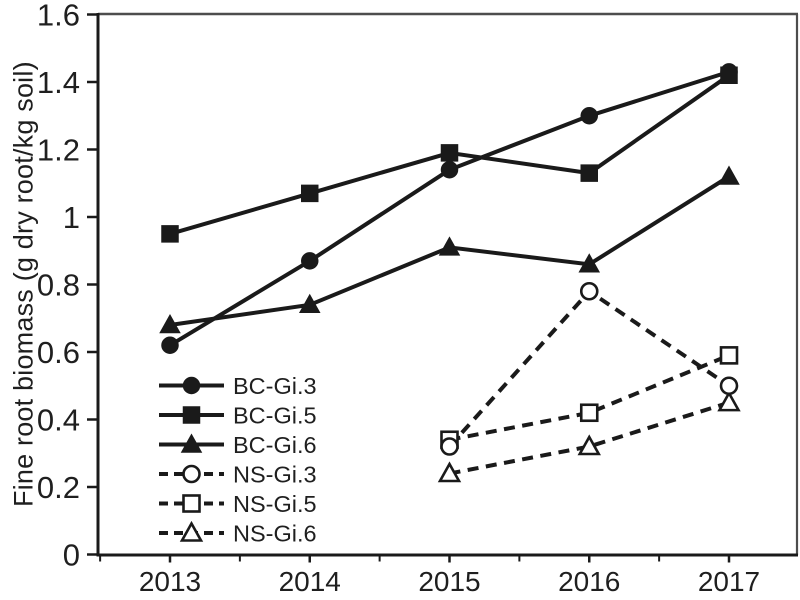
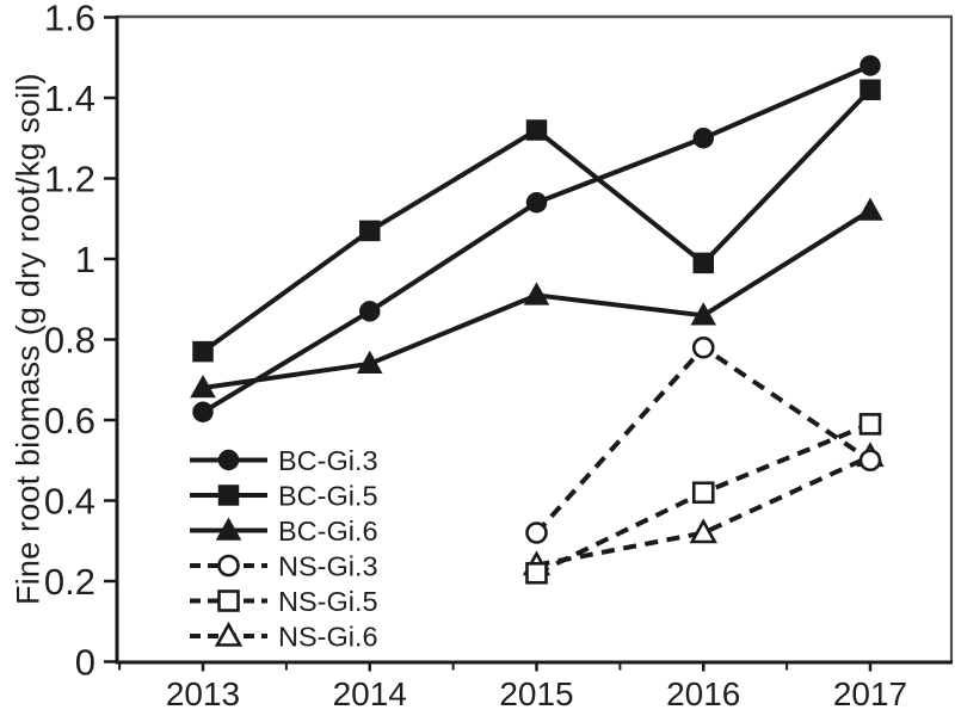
BC-Gi.5/2013: 0.95 -> 0.77
BC-Gi.5/2015: 1.19 -> 1.32
NS-Gi.5/2015: 0.34 -> 0.22
BC-Gi.5/2016: 1.13 -> 0.99
BC-Gi.3/2017: 1.43 -> 1.48
NS-Gi.6/2017: 0.45 -> 0.51
